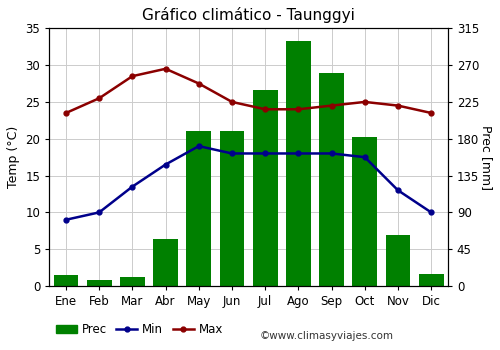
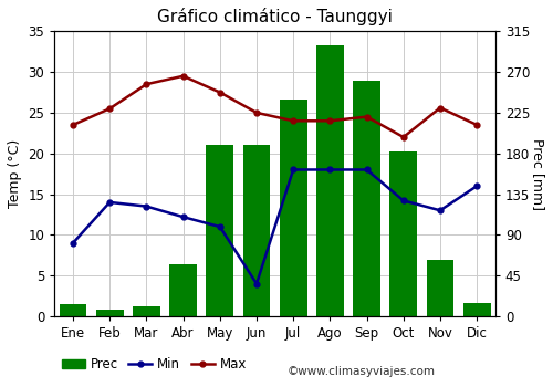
Min/Feb: 10.0 -> 14.0
Min/Abr: 16.5 -> 12.2
Min/May: 19.0 -> 11.0
Min/Jun: 18.0 -> 4.0
Min/Oct: 17.5 -> 14.2
Max/Oct: 25.0 -> 22.0
Max/Nov: 24.5 -> 25.6
Min/Dic: 10.0 -> 16.0
